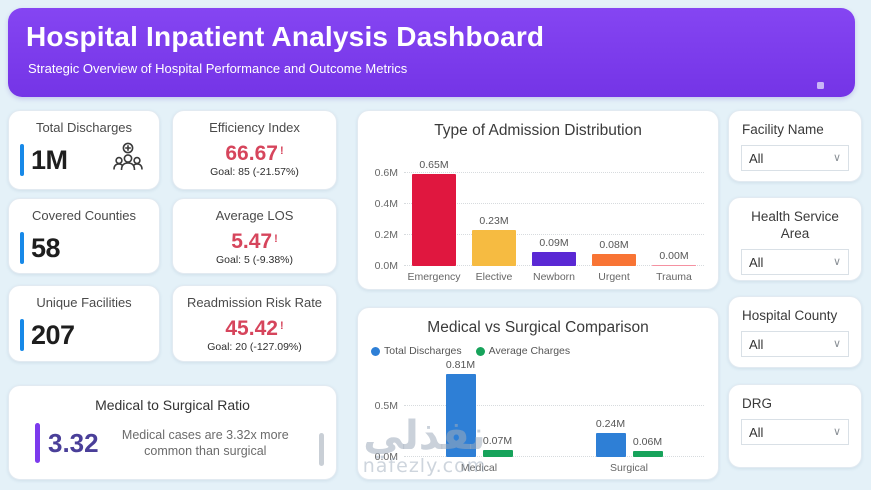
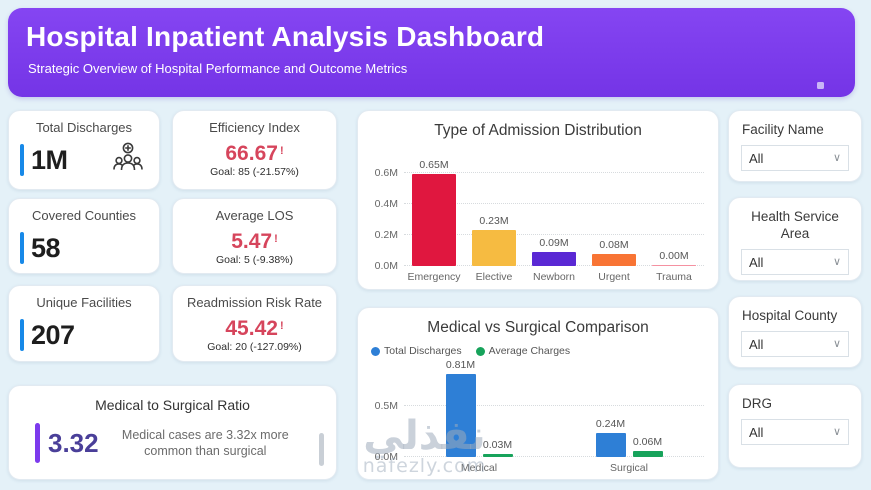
Medical vs Surgical Comparison/Average Charges/Medical: 0.07M -> 0.03M
